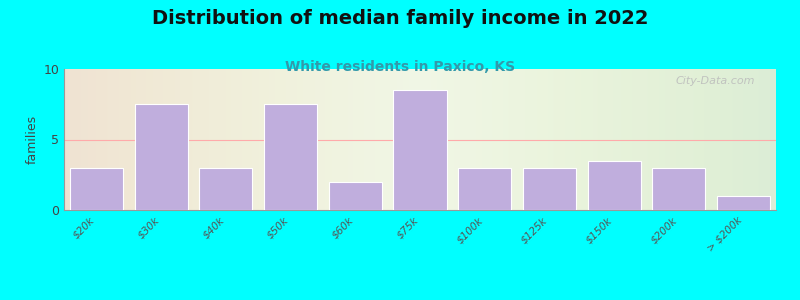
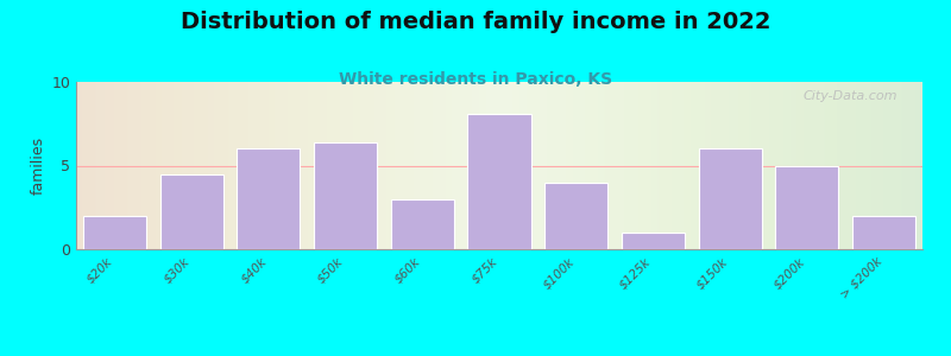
$20k: 3.0 -> 2.0
$30k: 7.5 -> 4.5
$40k: 3.0 -> 6.0
$50k: 7.5 -> 6.4
$60k: 2.0 -> 3.0
$75k: 8.5 -> 8.1
$100k: 3.0 -> 4.0
$125k: 3.0 -> 1.0
$150k: 3.5 -> 6.0
$200k: 3.0 -> 5.0
> $200k: 1.0 -> 2.0
